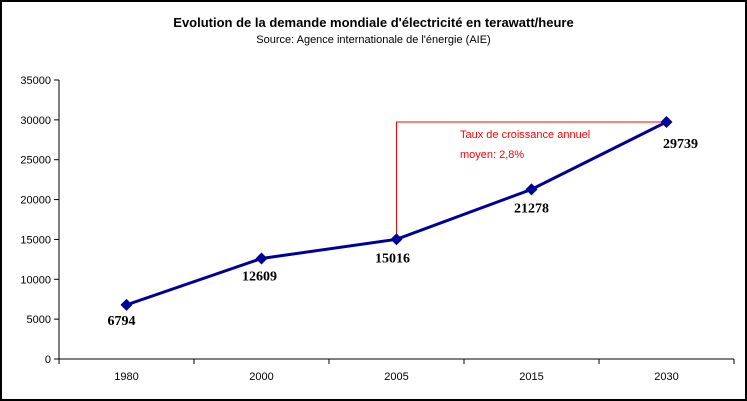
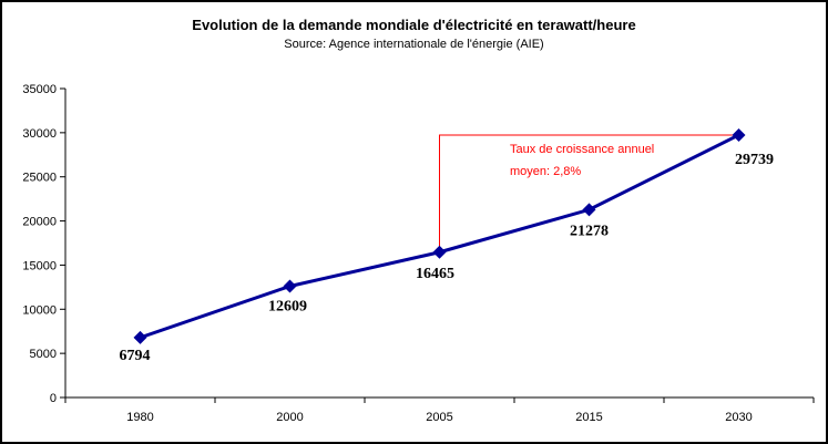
2005: 15016 -> 16465
